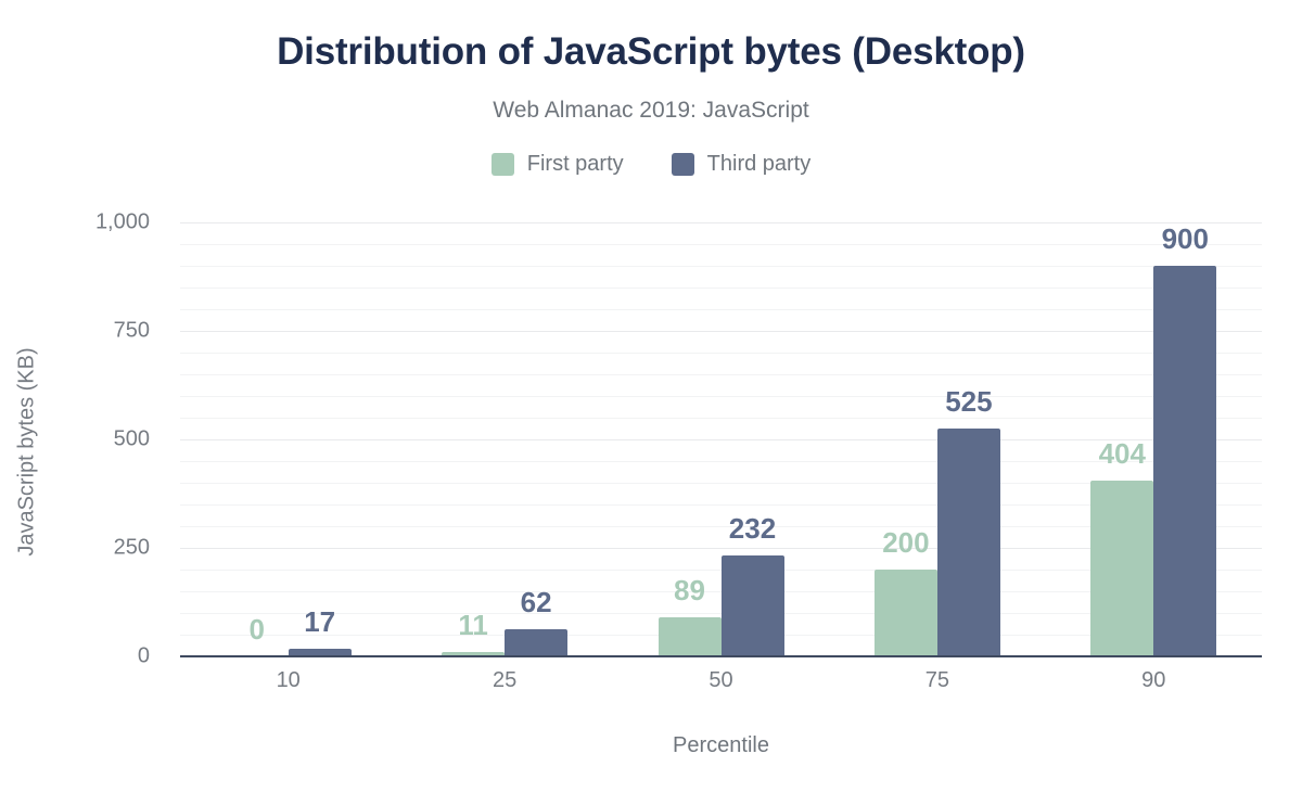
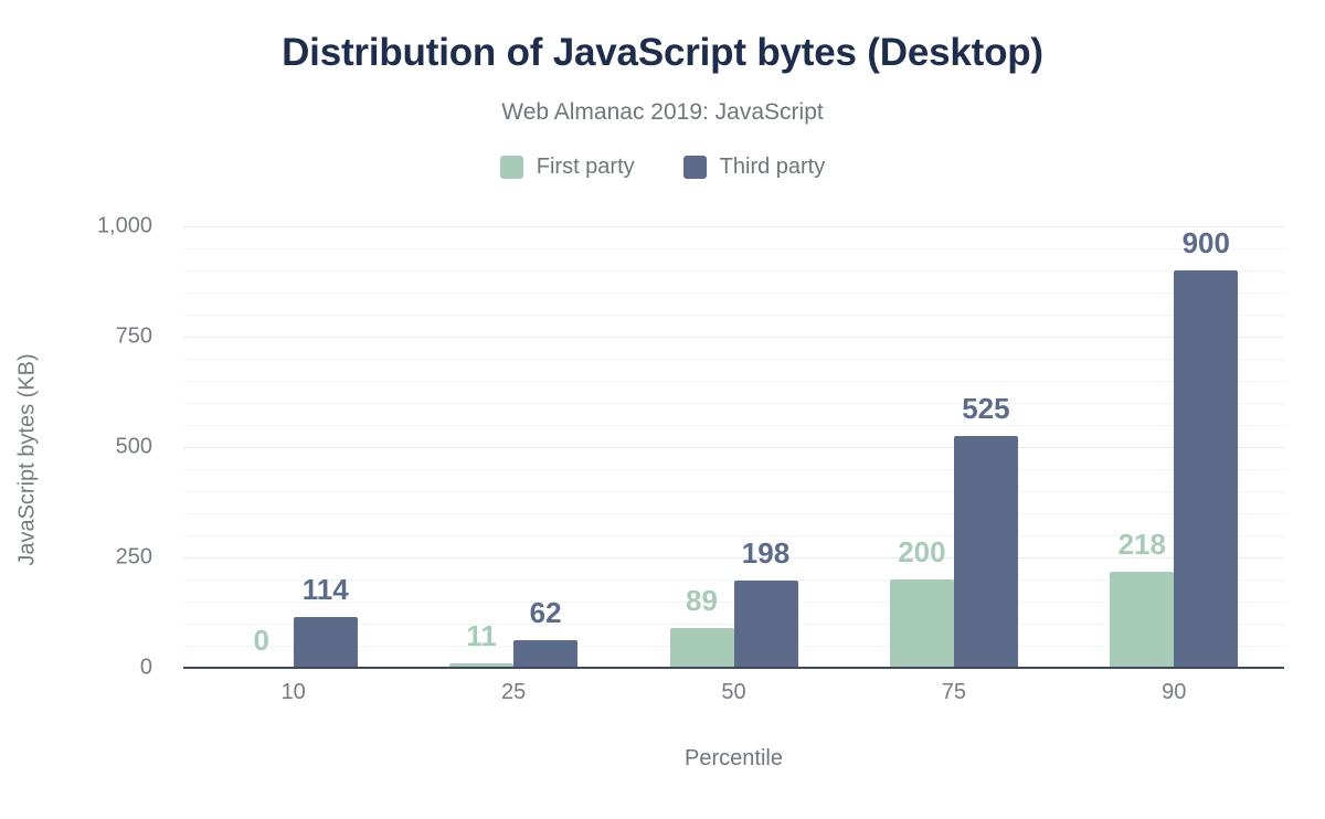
Third party/10: 17 -> 114
Third party/50: 232 -> 198
First party/90: 404 -> 218
